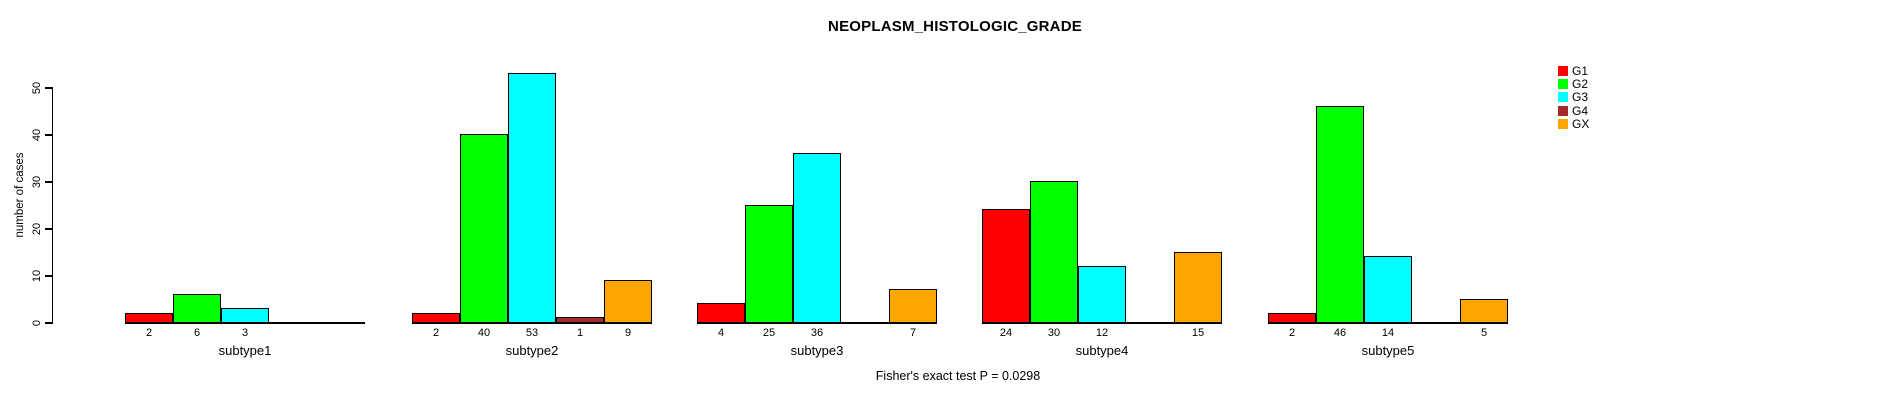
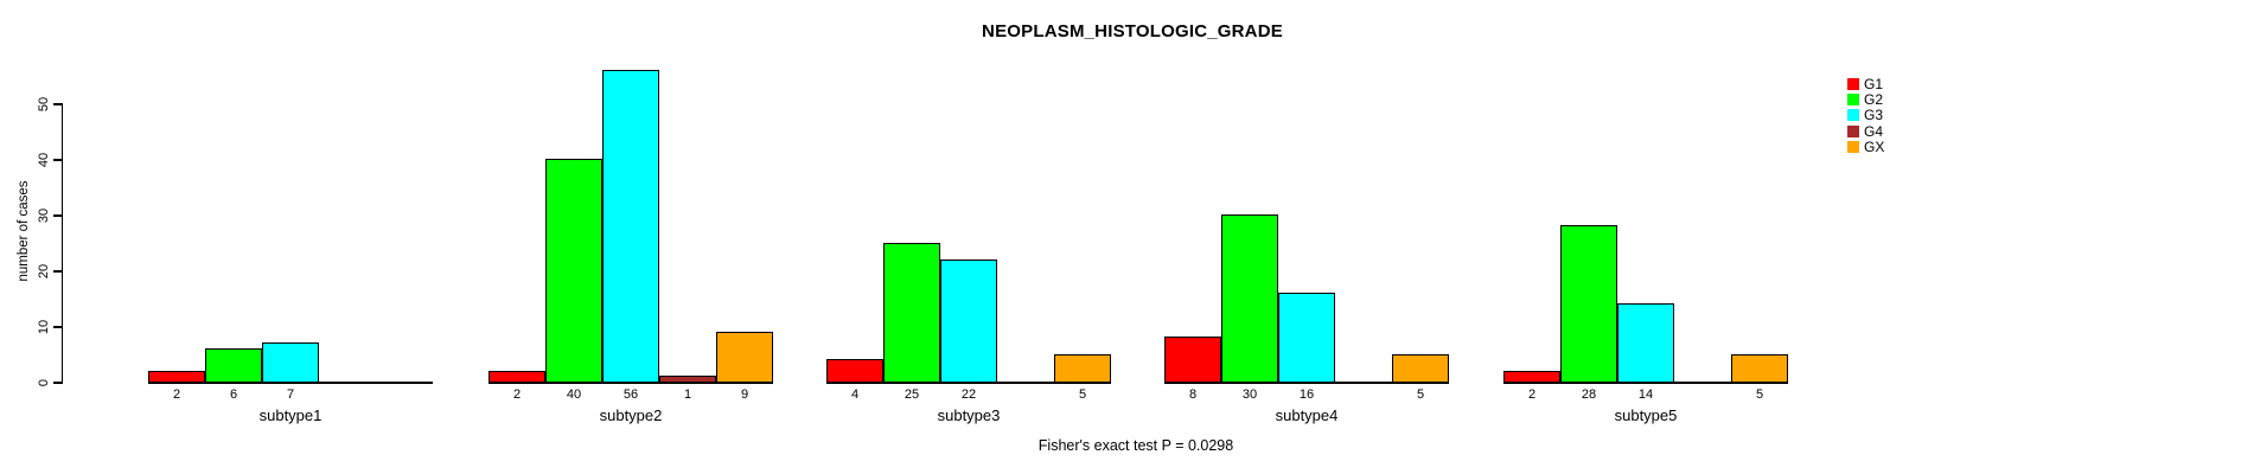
G3/subtype1: 3 -> 7
G3/subtype2: 53 -> 56
G3/subtype3: 36 -> 22
GX/subtype3: 7 -> 5
G1/subtype4: 24 -> 8
G3/subtype4: 12 -> 16
GX/subtype4: 15 -> 5
G2/subtype5: 46 -> 28
